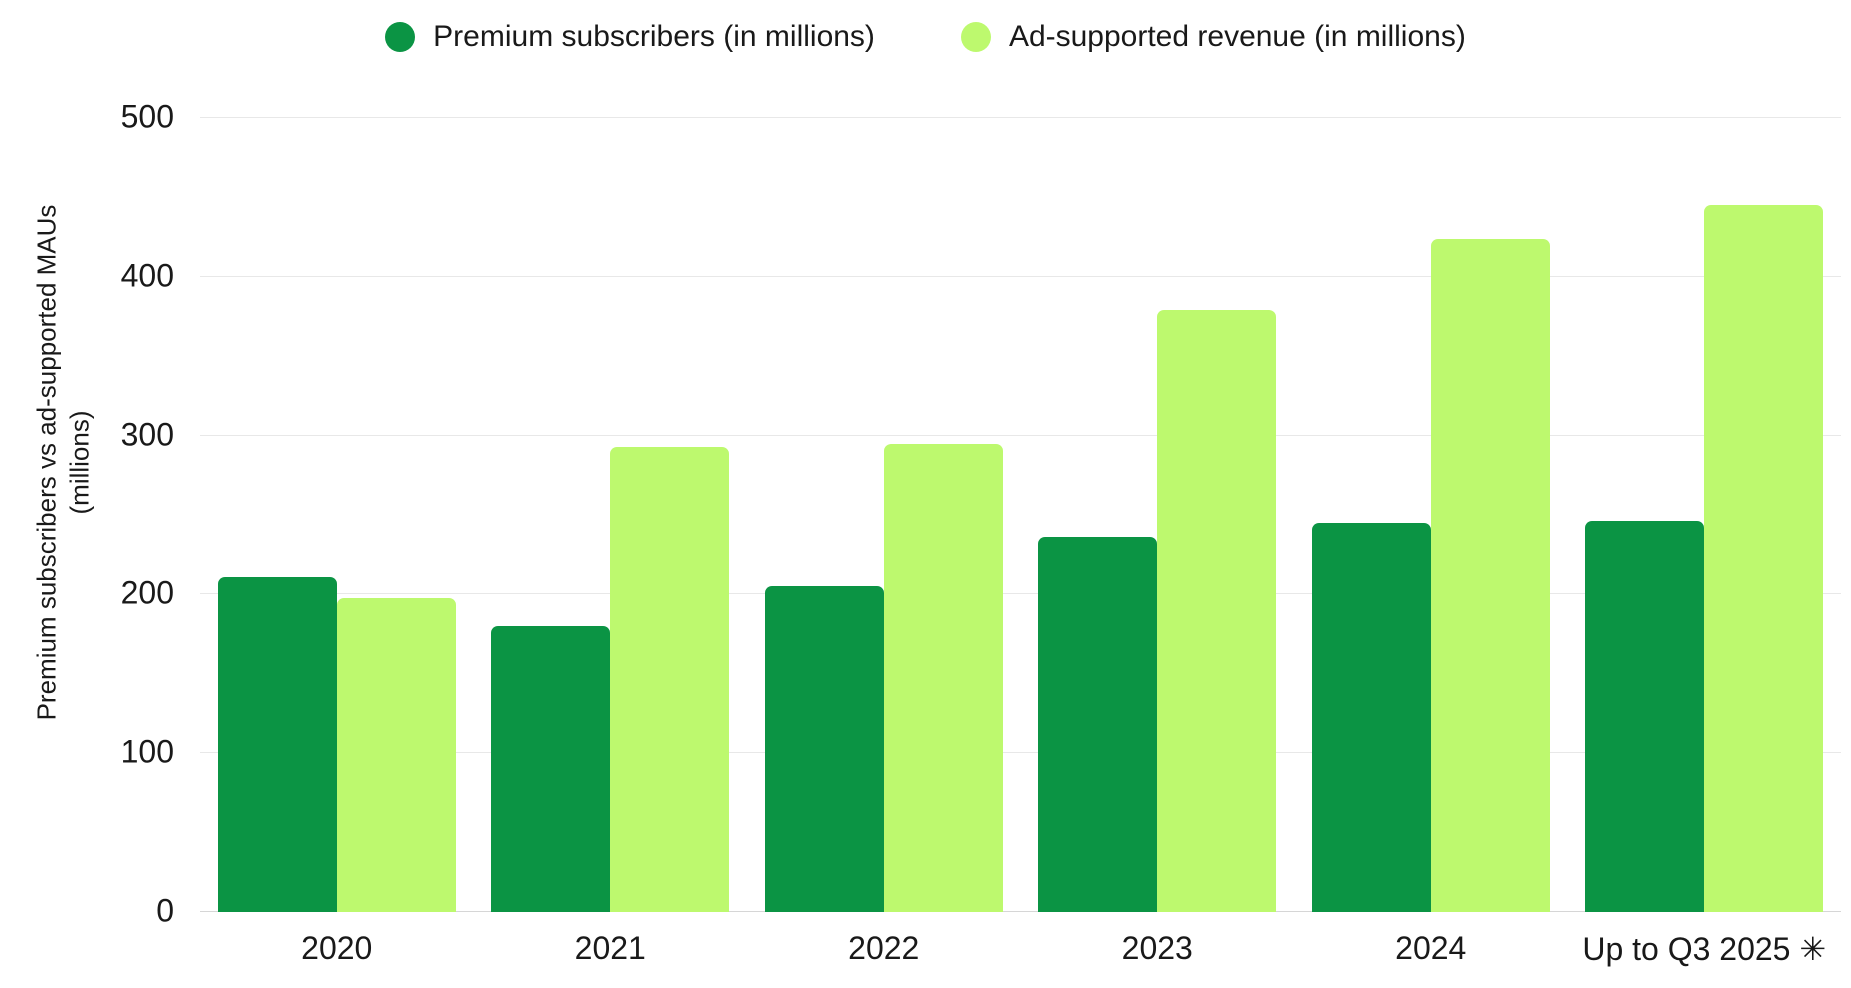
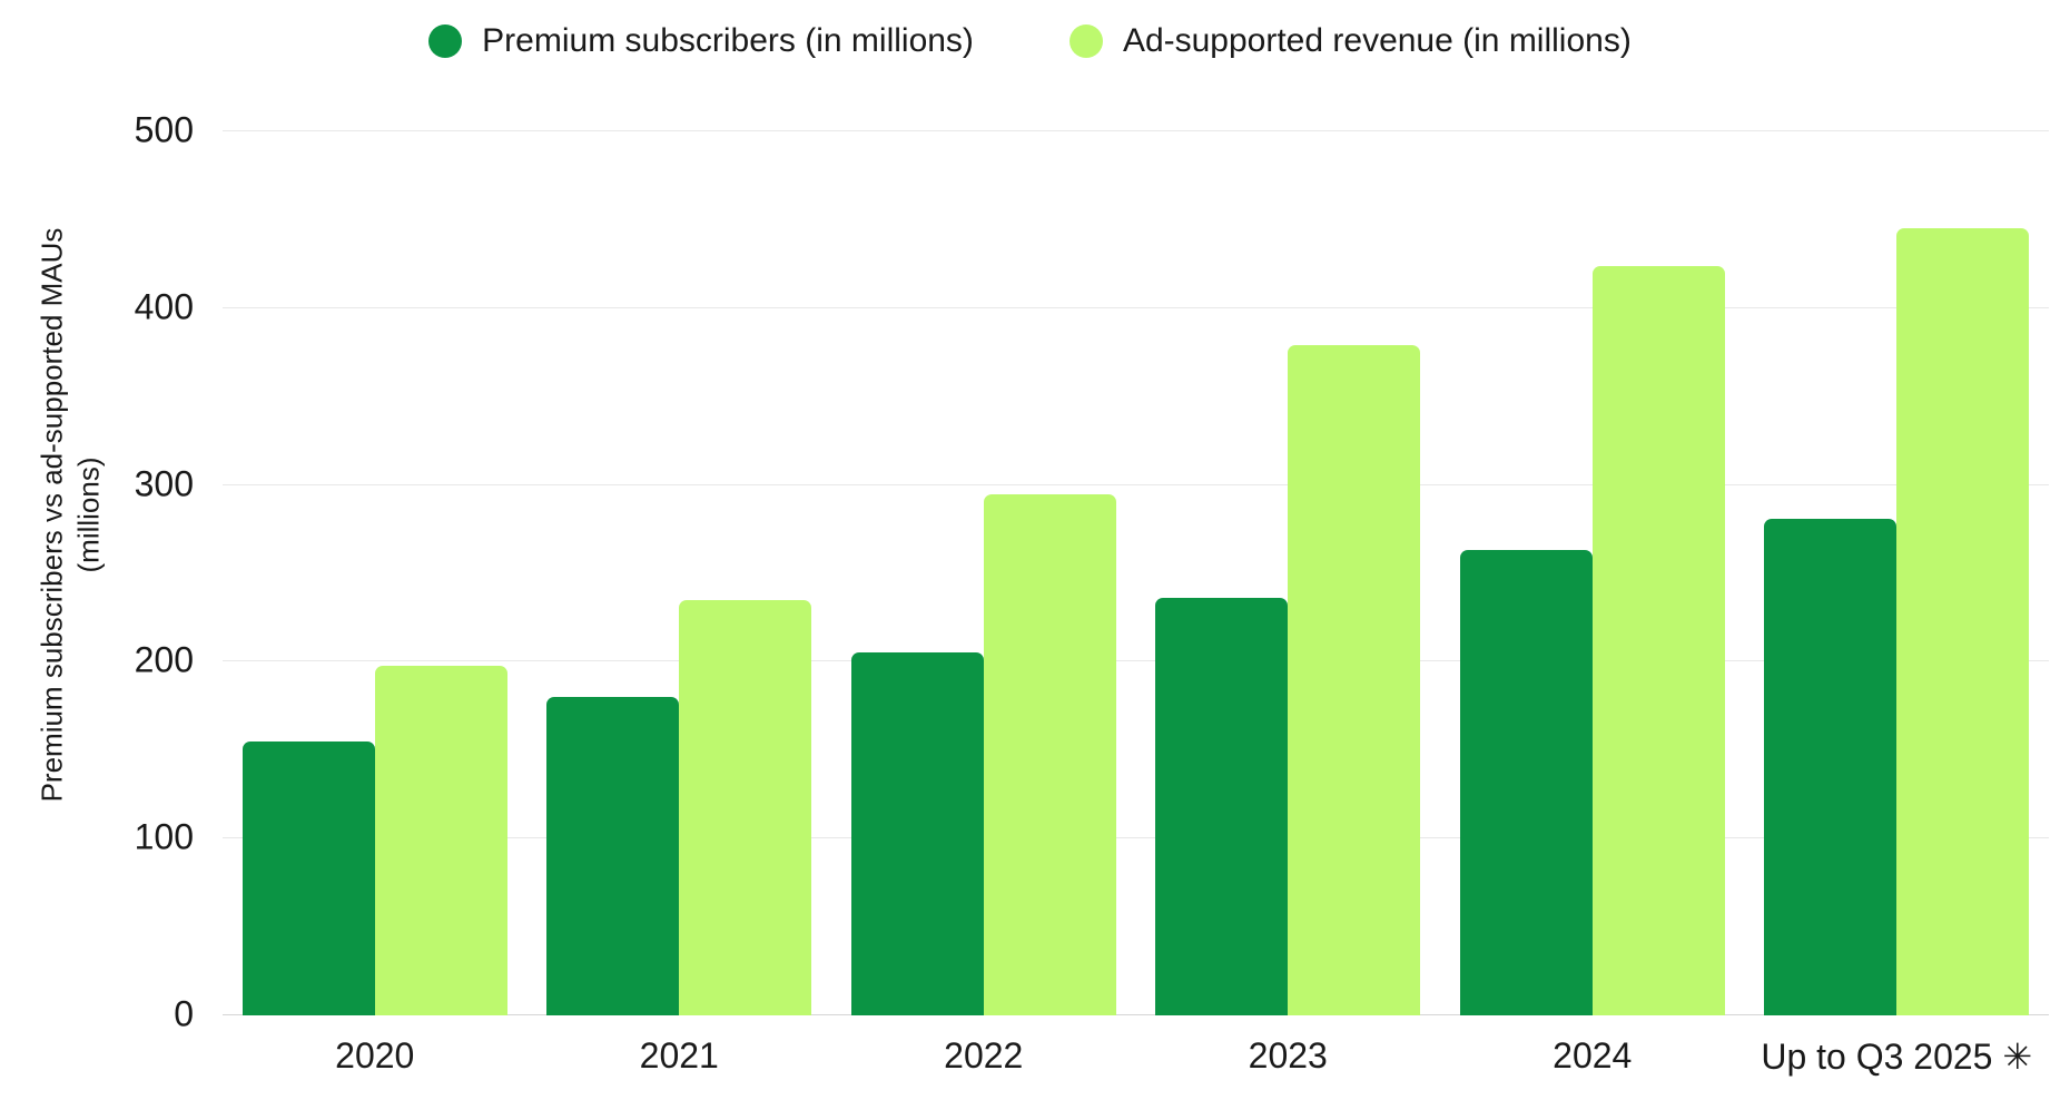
Premium subscribers (in millions)/2020: 211 -> 155
Ad-supported revenue (in millions)/2021: 293 -> 235
Premium subscribers (in millions)/2024: 245 -> 263
Premium subscribers (in millions)/Up to Q3 2025 ✳: 246 -> 281
